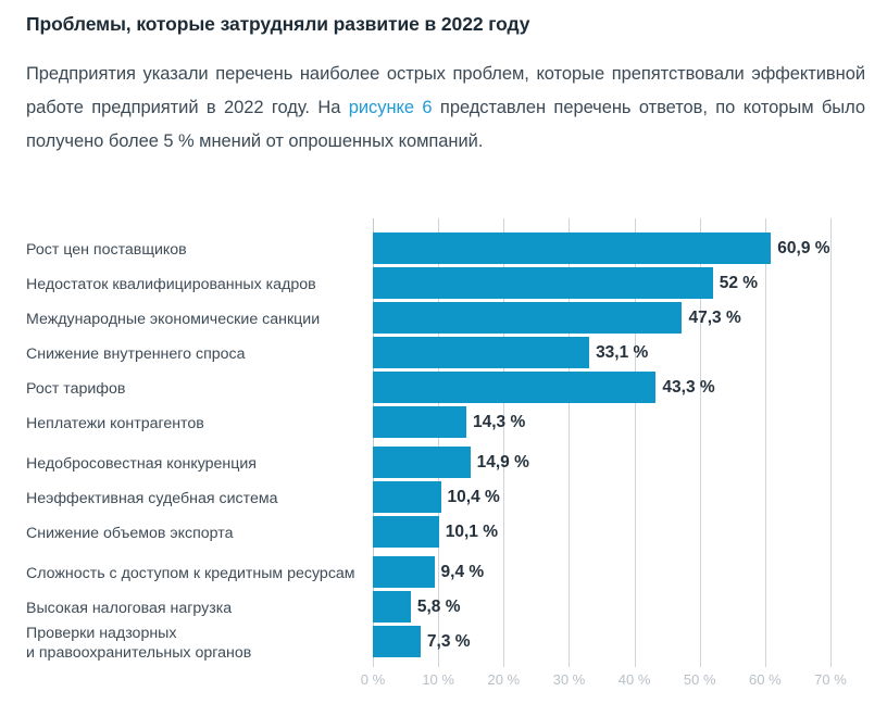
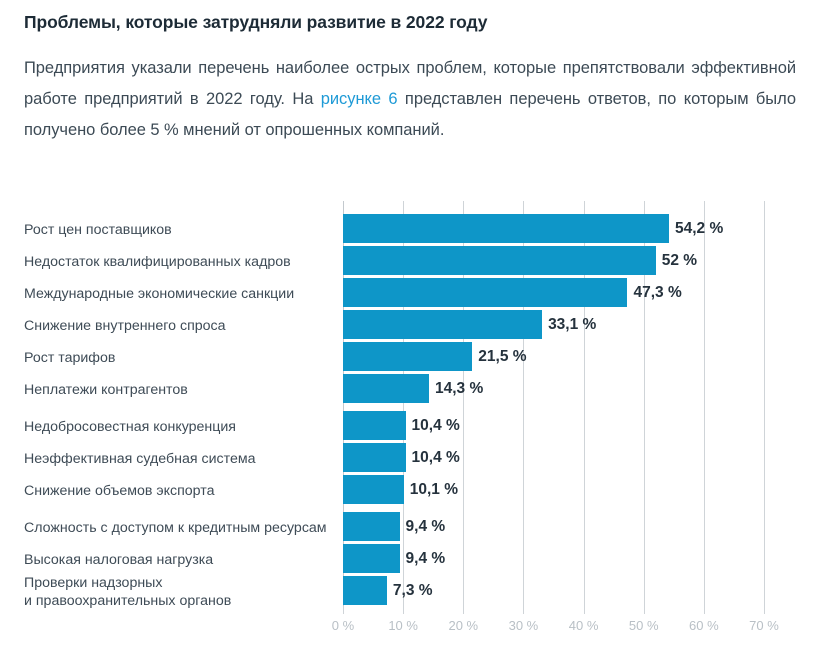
Рост цен поставщиков: 60,9 -> 54,2
Рост тарифов: 43,3 -> 21,5
Недобросовестная конкуренция: 14,9 -> 10,4
Высокая налоговая нагрузка: 5,8 -> 9,4
